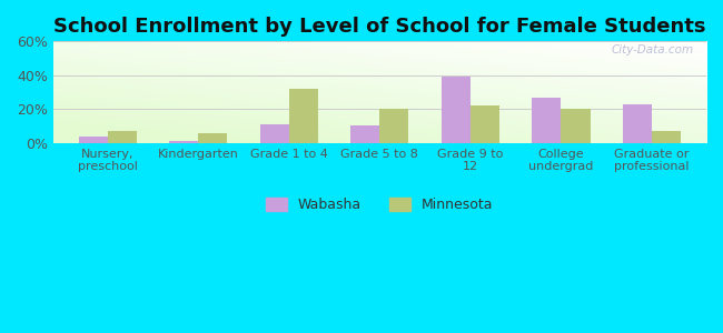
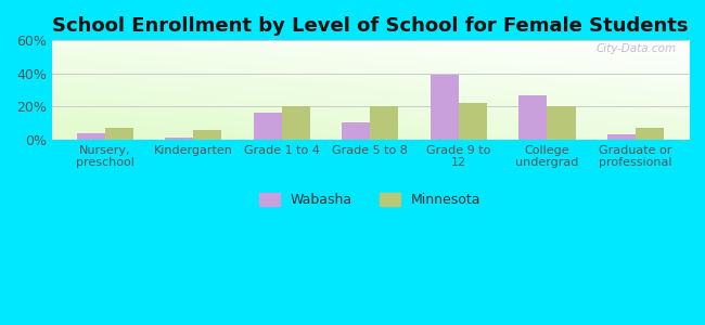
Wabasha/Grade 1 to 4: 11% -> 16%
Minnesota/Grade 1 to 4: 32% -> 20%
Wabasha/Graduate or professional: 23% -> 3%
